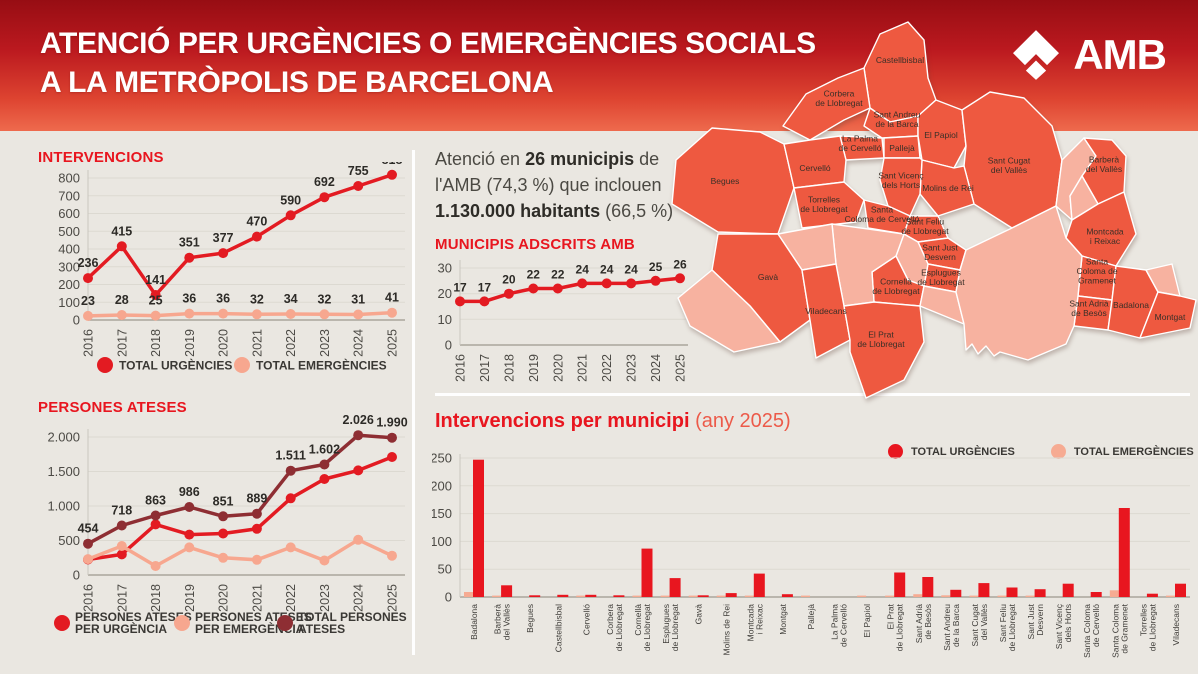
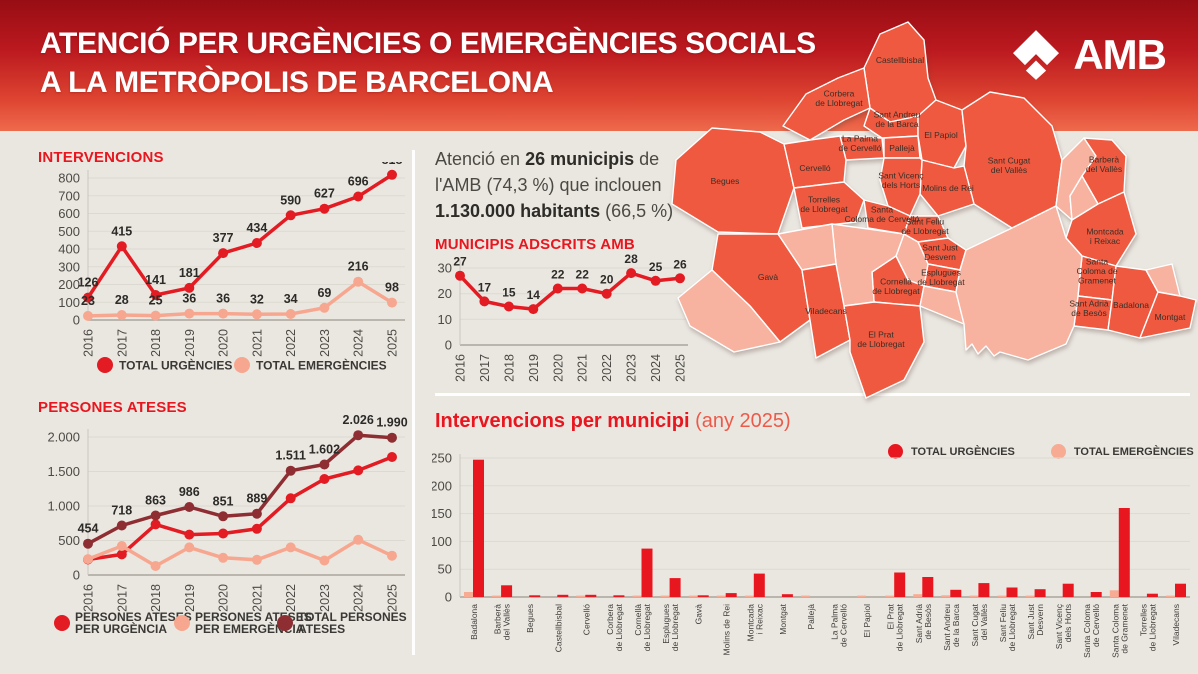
INTERVENCIONS/TOTAL URGÈNCIES/2016: 236 -> 126
INTERVENCIONS/TOTAL URGÈNCIES/2019: 351 -> 181
INTERVENCIONS/TOTAL URGÈNCIES/2021: 470 -> 434
INTERVENCIONS/TOTAL URGÈNCIES/2023: 692 -> 627
INTERVENCIONS/TOTAL EMERGÈNCIES/2023: 32 -> 69
INTERVENCIONS/TOTAL URGÈNCIES/2024: 755 -> 696
INTERVENCIONS/TOTAL EMERGÈNCIES/2024: 31 -> 216
INTERVENCIONS/TOTAL EMERGÈNCIES/2025: 41 -> 98
MUNICIPIS ADSCRITS AMB/2016: 17 -> 27
MUNICIPIS ADSCRITS AMB/2018: 20 -> 15
MUNICIPIS ADSCRITS AMB/2019: 22 -> 14
MUNICIPIS ADSCRITS AMB/2021: 24 -> 22
MUNICIPIS ADSCRITS AMB/2022: 24 -> 20
MUNICIPIS ADSCRITS AMB/2023: 24 -> 28
